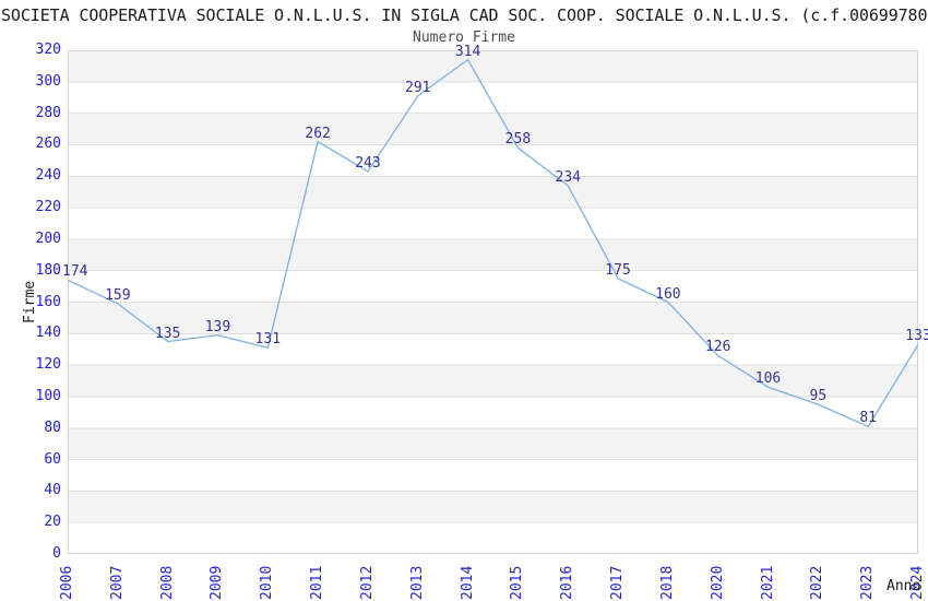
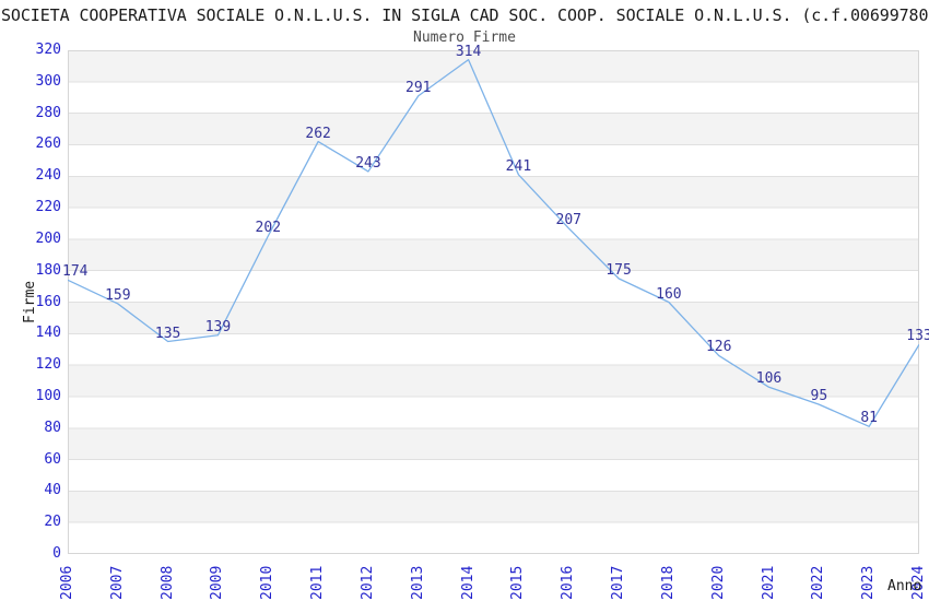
2010: 131 -> 202
2015: 258 -> 241
2016: 234 -> 207
